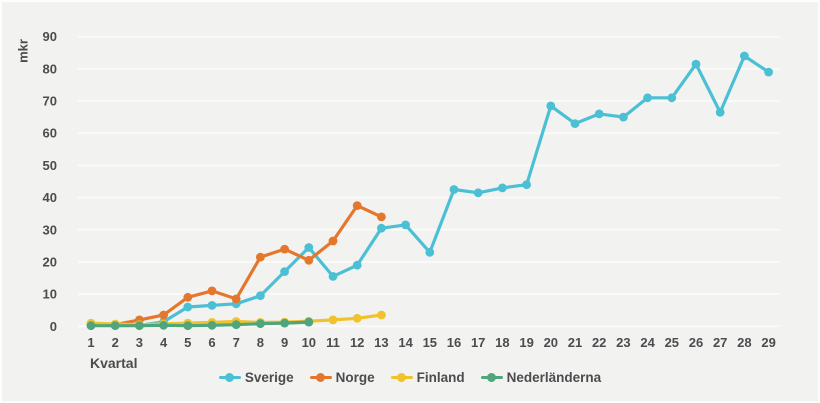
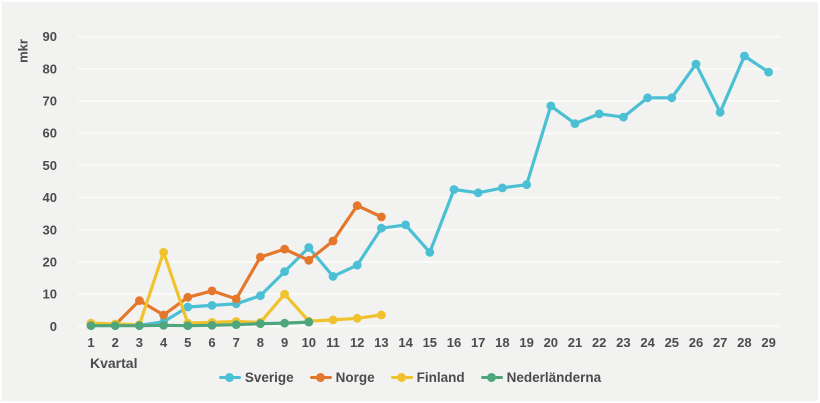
Norge/3: 2 -> 8
Finland/4: 1 -> 23
Finland/9: 1 -> 10
